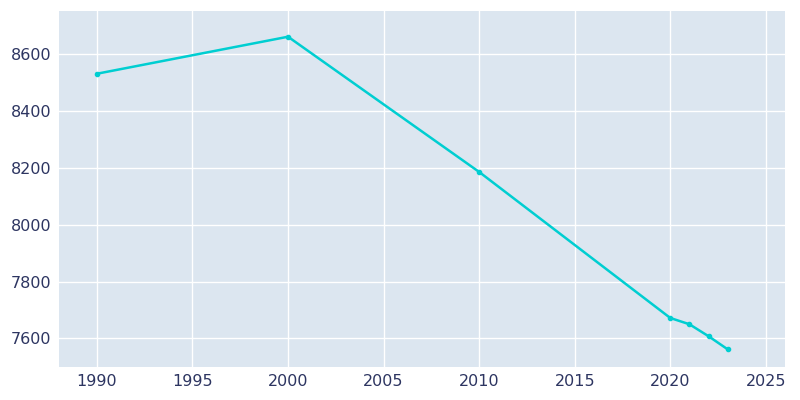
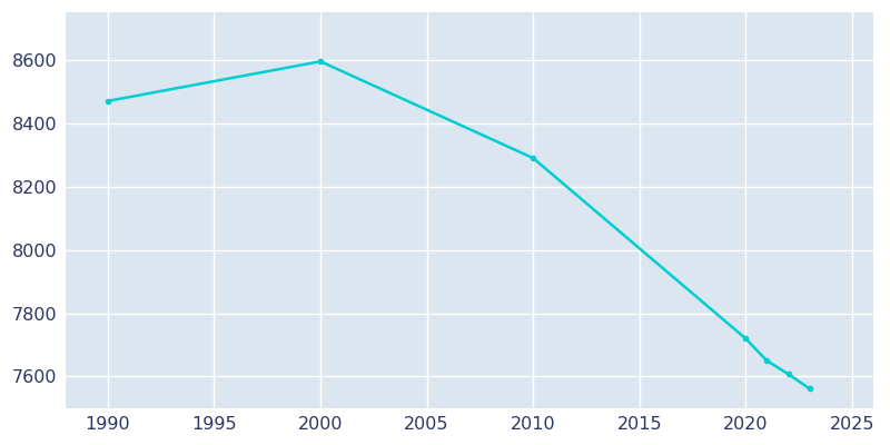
1990: 8530 -> 8470
2000: 8660 -> 8595
2010: 8185 -> 8290
2020: 7672 -> 7720
